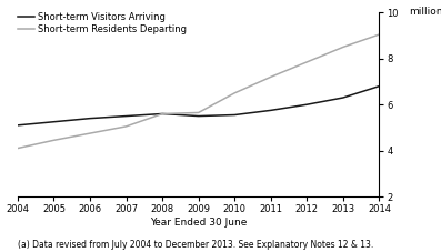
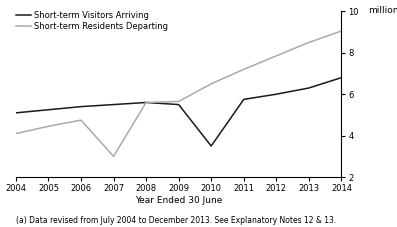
Short-term Residents Departing/2007: 5.05 -> 3.00
Short-term Visitors Arriving/2010: 5.55 -> 3.50
